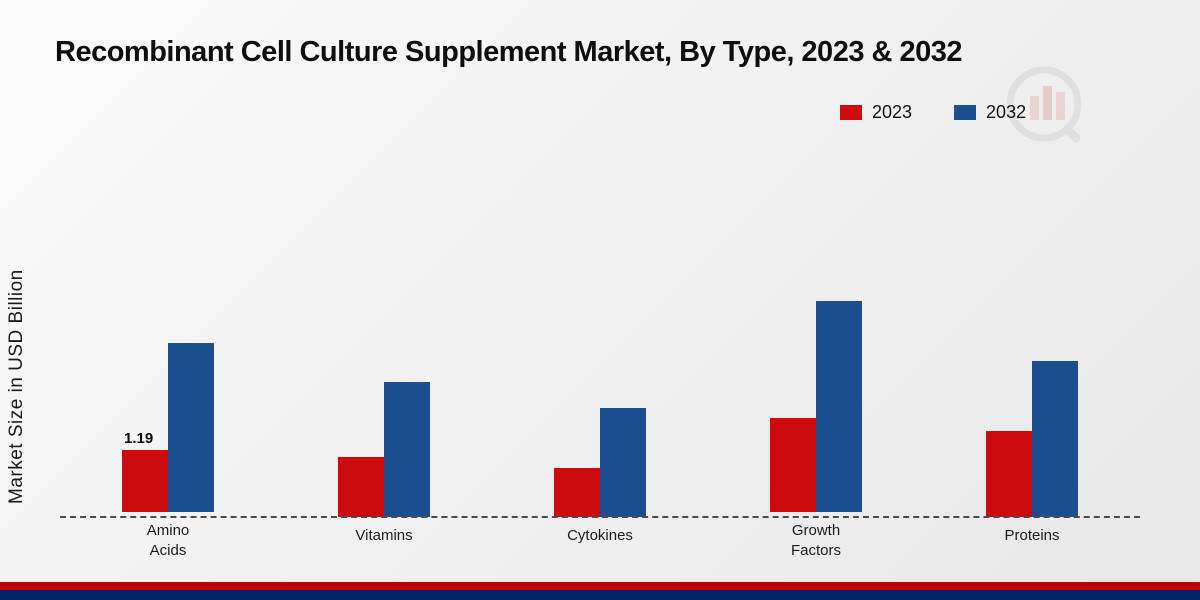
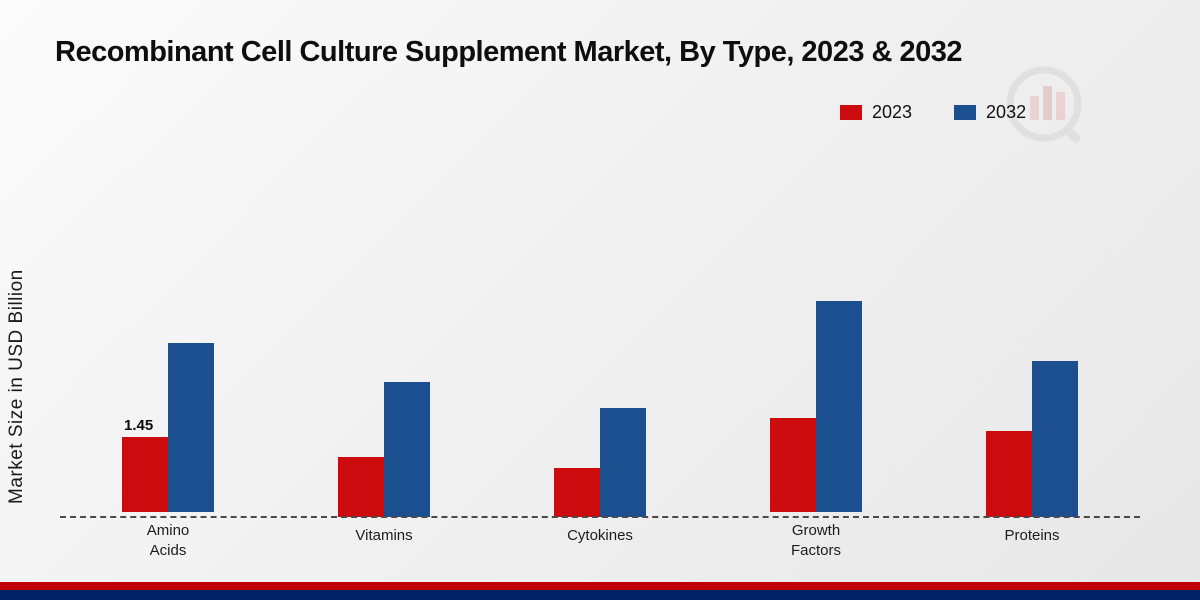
2023/Amino Acids: 1.19 -> 1.45
